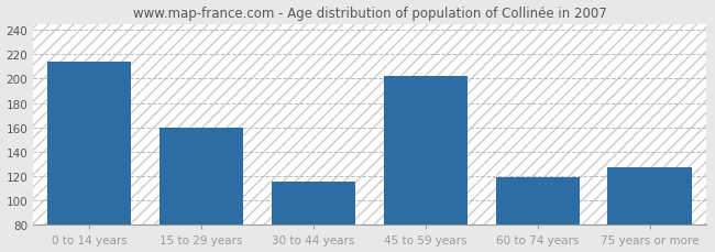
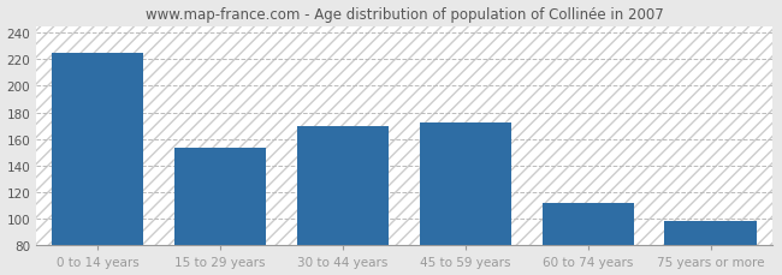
0 to 14 years: 214 -> 225
15 to 29 years: 160 -> 153
30 to 44 years: 116 -> 170
45 to 59 years: 202 -> 172
60 to 74 years: 119 -> 112
75 years or more: 127 -> 98
